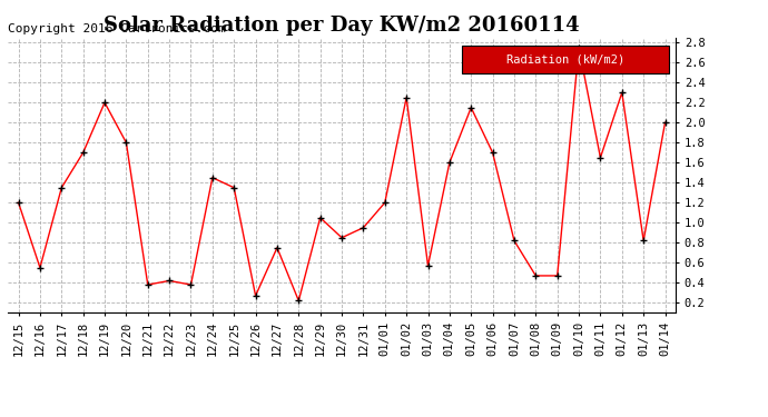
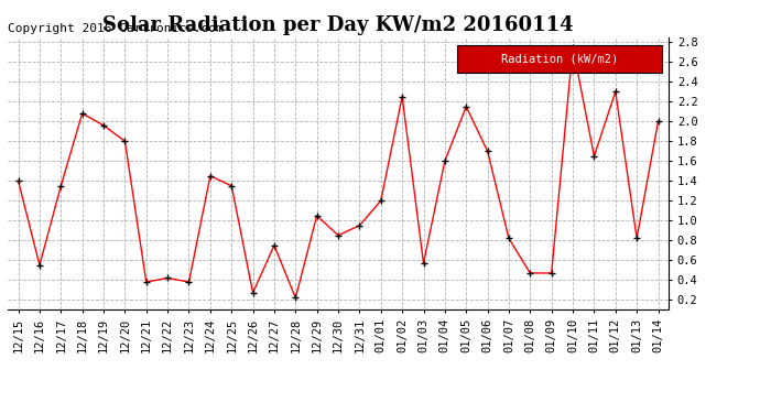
12/15: 1.20 -> 1.40
12/18: 1.70 -> 2.08
12/19: 2.20 -> 1.96
